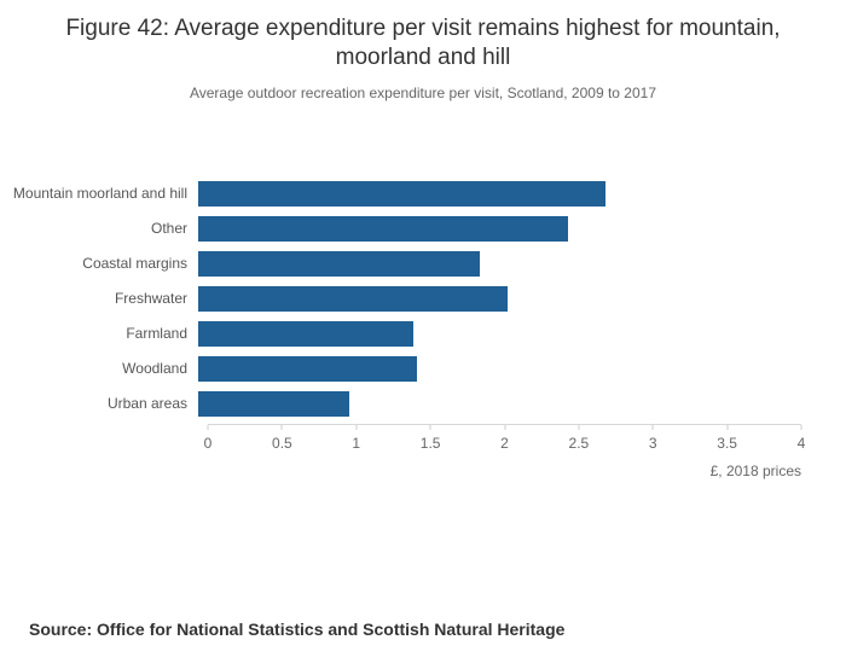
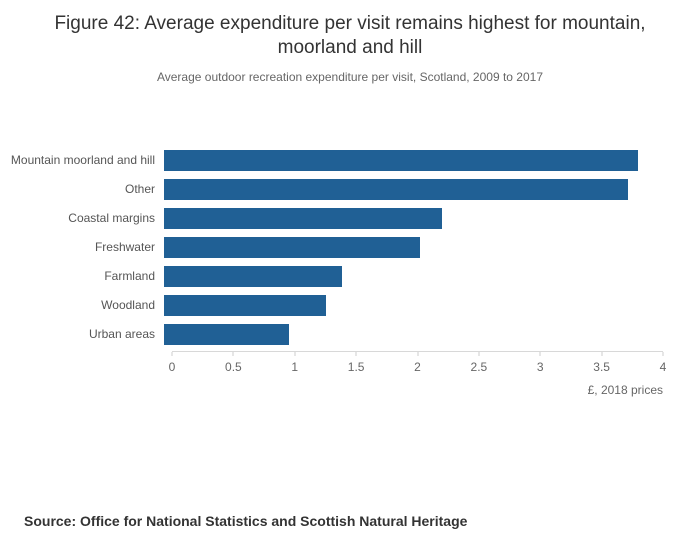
Mountain moorland and hill: 2.70 -> 3.80
Other: 2.45 -> 3.72
Coastal margins: 1.87 -> 2.23
Woodland: 1.45 -> 1.30
